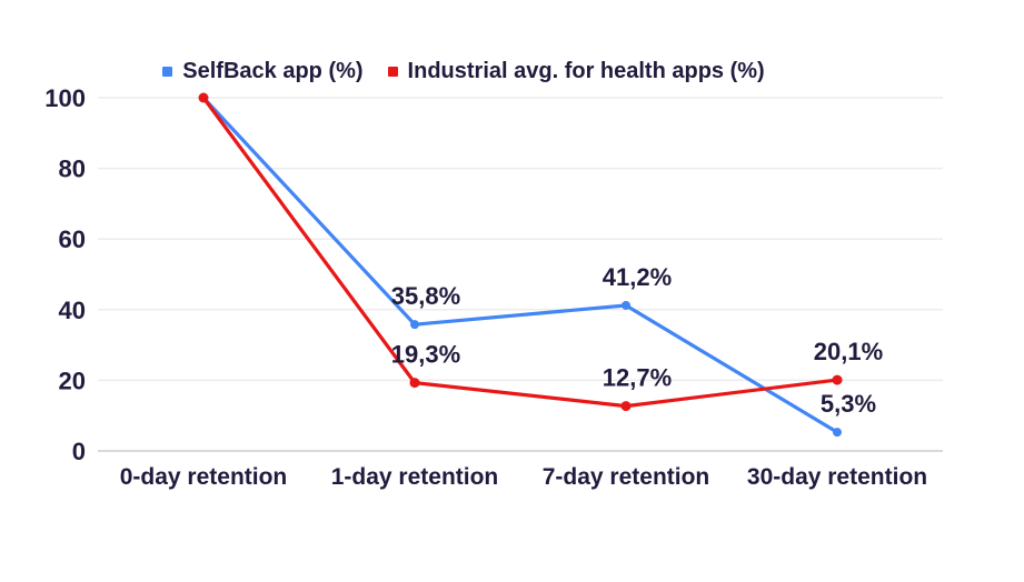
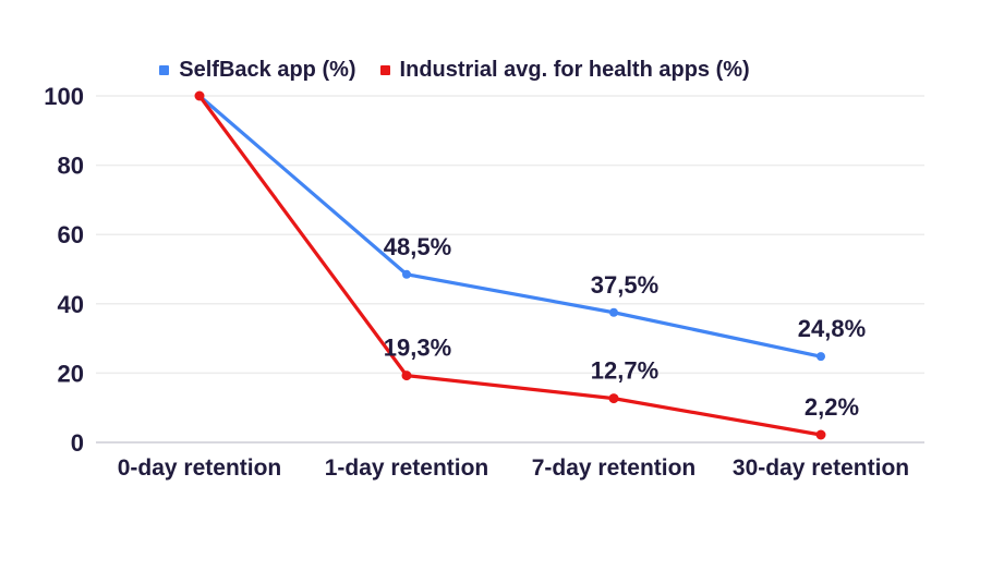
SelfBack app (%)/1-day retention: 35,8% -> 48,5%
SelfBack app (%)/7-day retention: 41,2% -> 37,5%
SelfBack app (%)/30-day retention: 5,3% -> 24,8%
Industrial avg. for health apps (%)/30-day retention: 20,1% -> 2,2%
